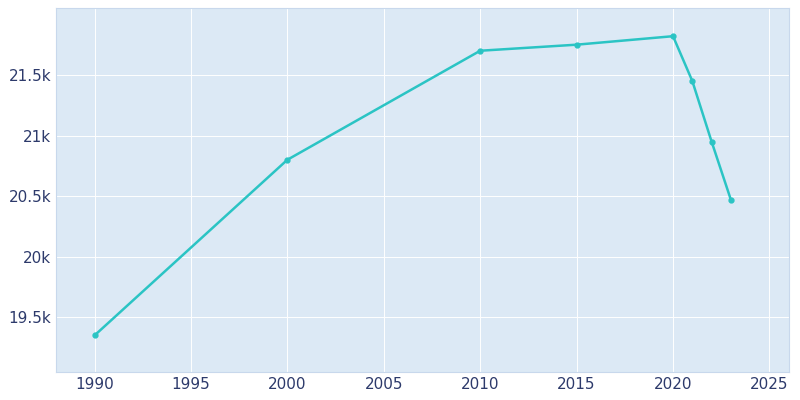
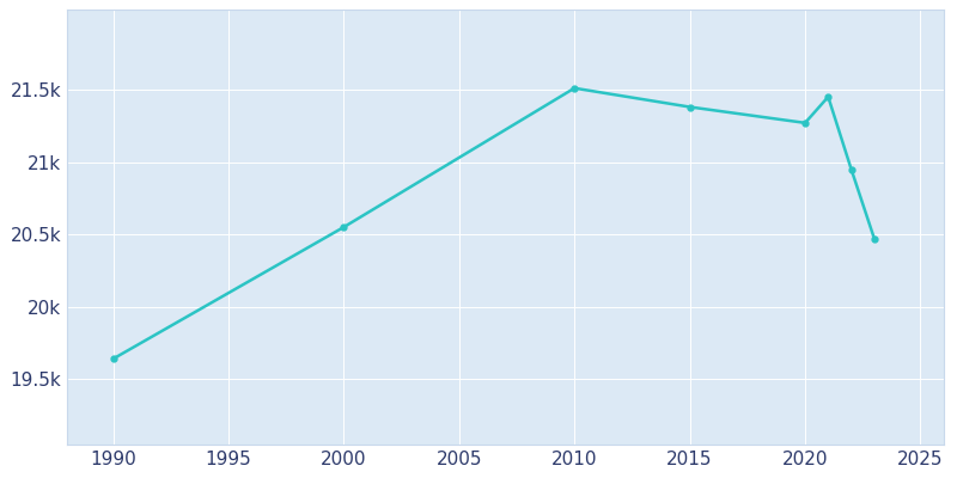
1990: 19.35k -> 19.64k
2000: 20.80k -> 20.55k
2010: 21.70k -> 21.51k
2015: 21.75k -> 21.38k
2020: 21.82k -> 21.27k
